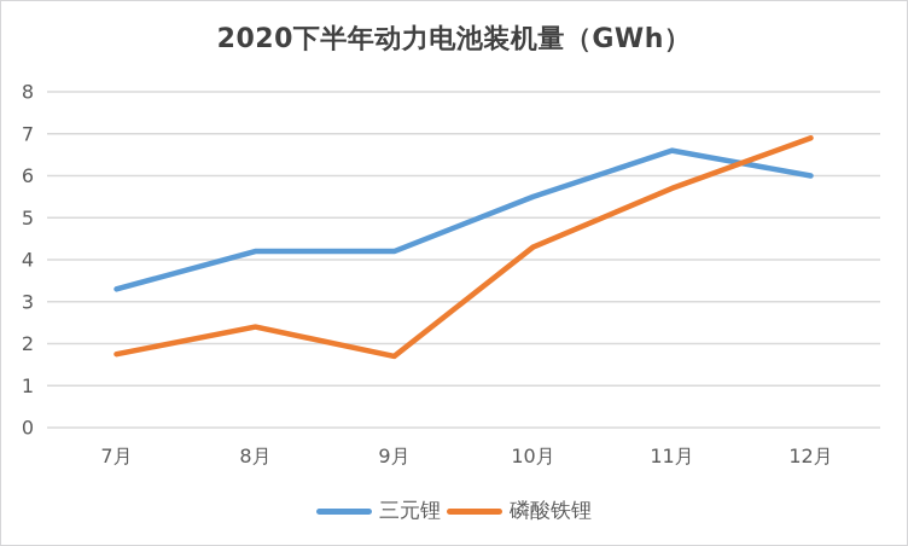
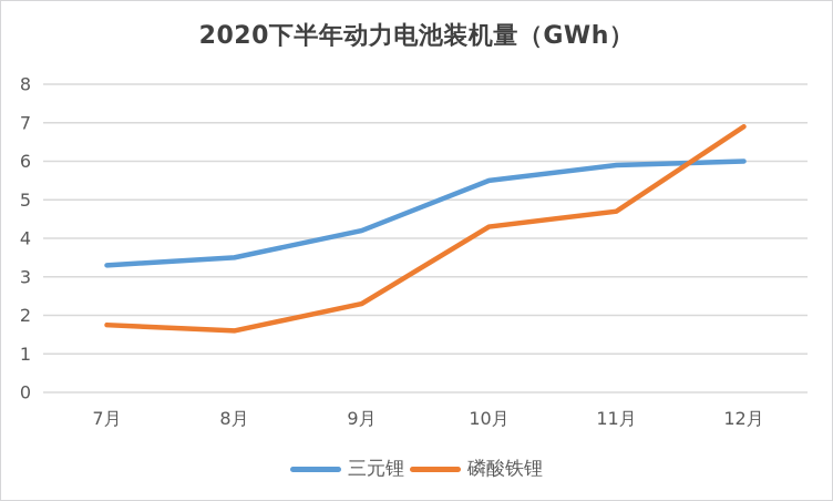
三元锂/8月: 4.2 -> 3.5
磷酸铁锂/8月: 2.4 -> 1.6
磷酸铁锂/9月: 1.7 -> 2.3
三元锂/11月: 6.6 -> 5.9
磷酸铁锂/11月: 5.7 -> 4.7
